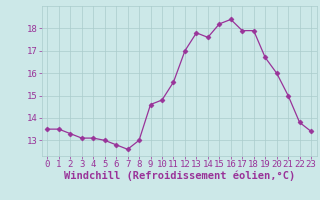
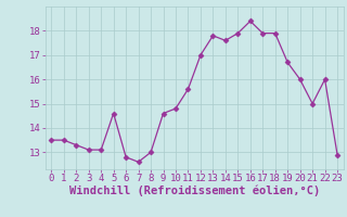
5: 13.0 -> 14.6
15: 18.2 -> 17.9
22: 13.8 -> 16.0
23: 13.4 -> 12.9
